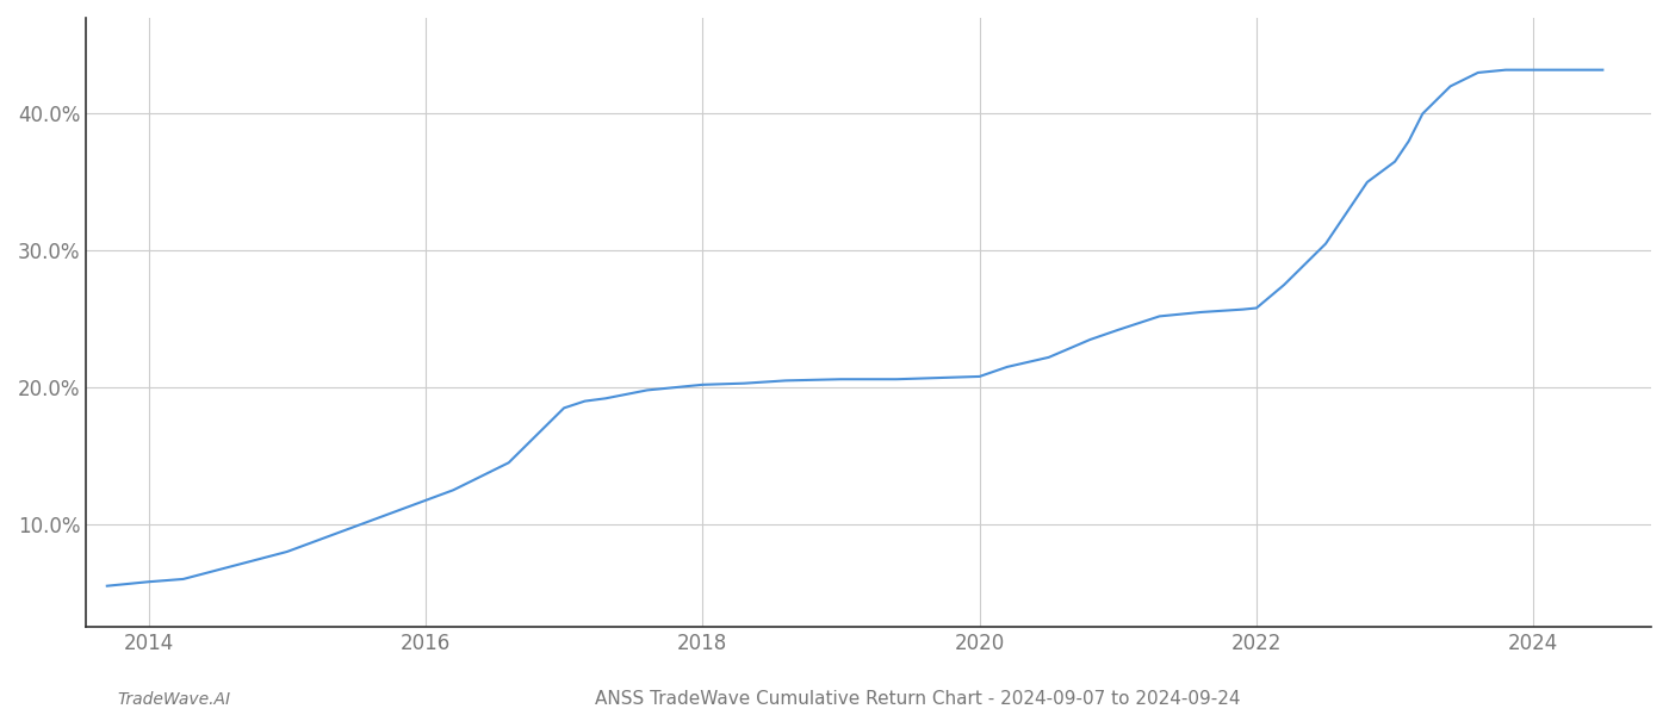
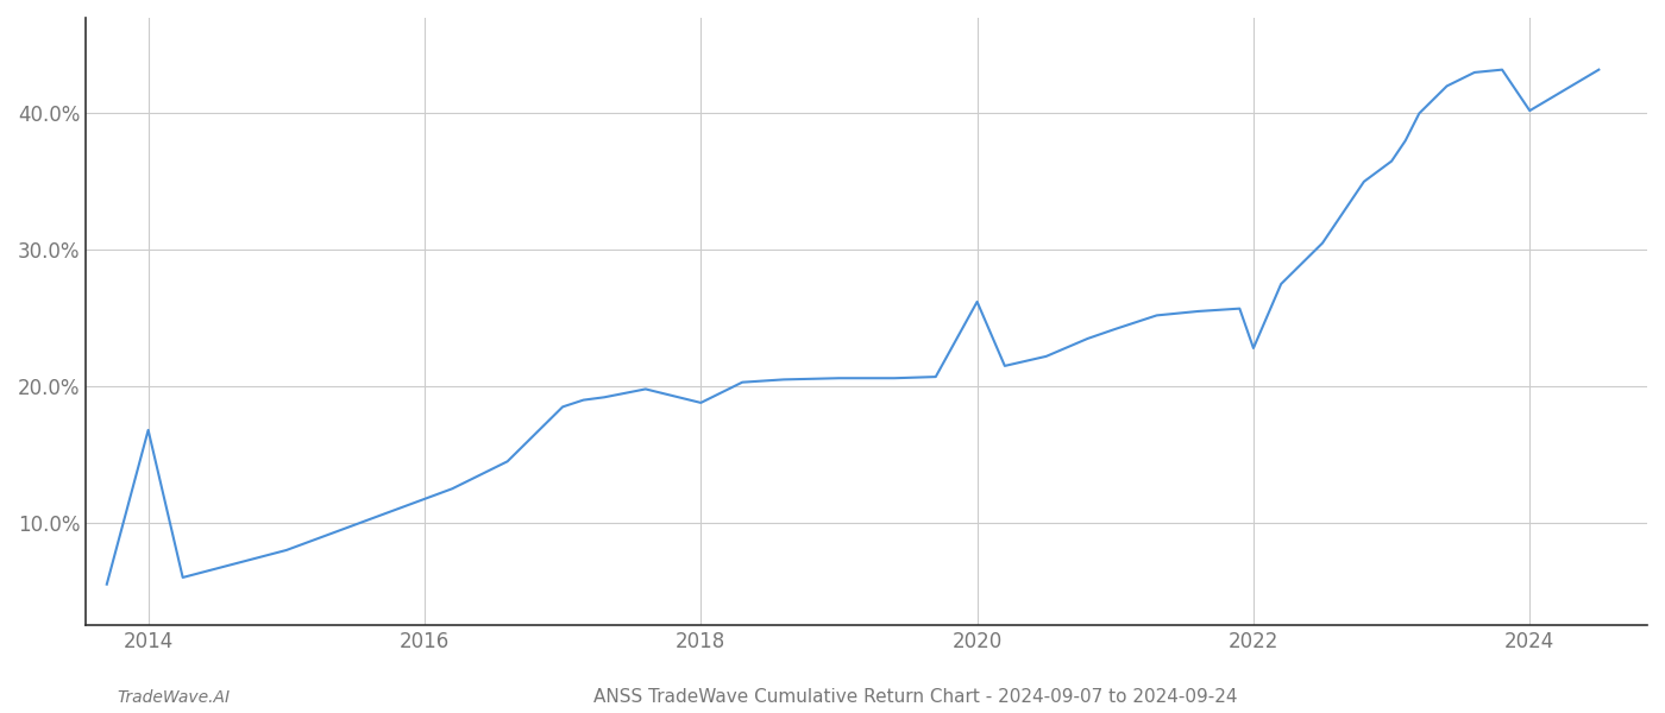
2014: 5.8% -> 16.8%
2018: 20.2% -> 18.8%
2020: 20.8% -> 26.2%
2022: 25.8% -> 22.8%
2024: 43.2% -> 40.2%
